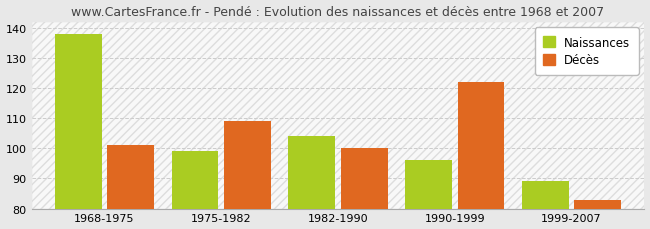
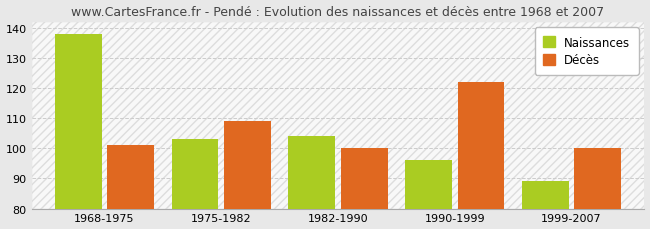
Naissances/1975-1982: 99 -> 103
Décès/1999-2007: 83 -> 100
